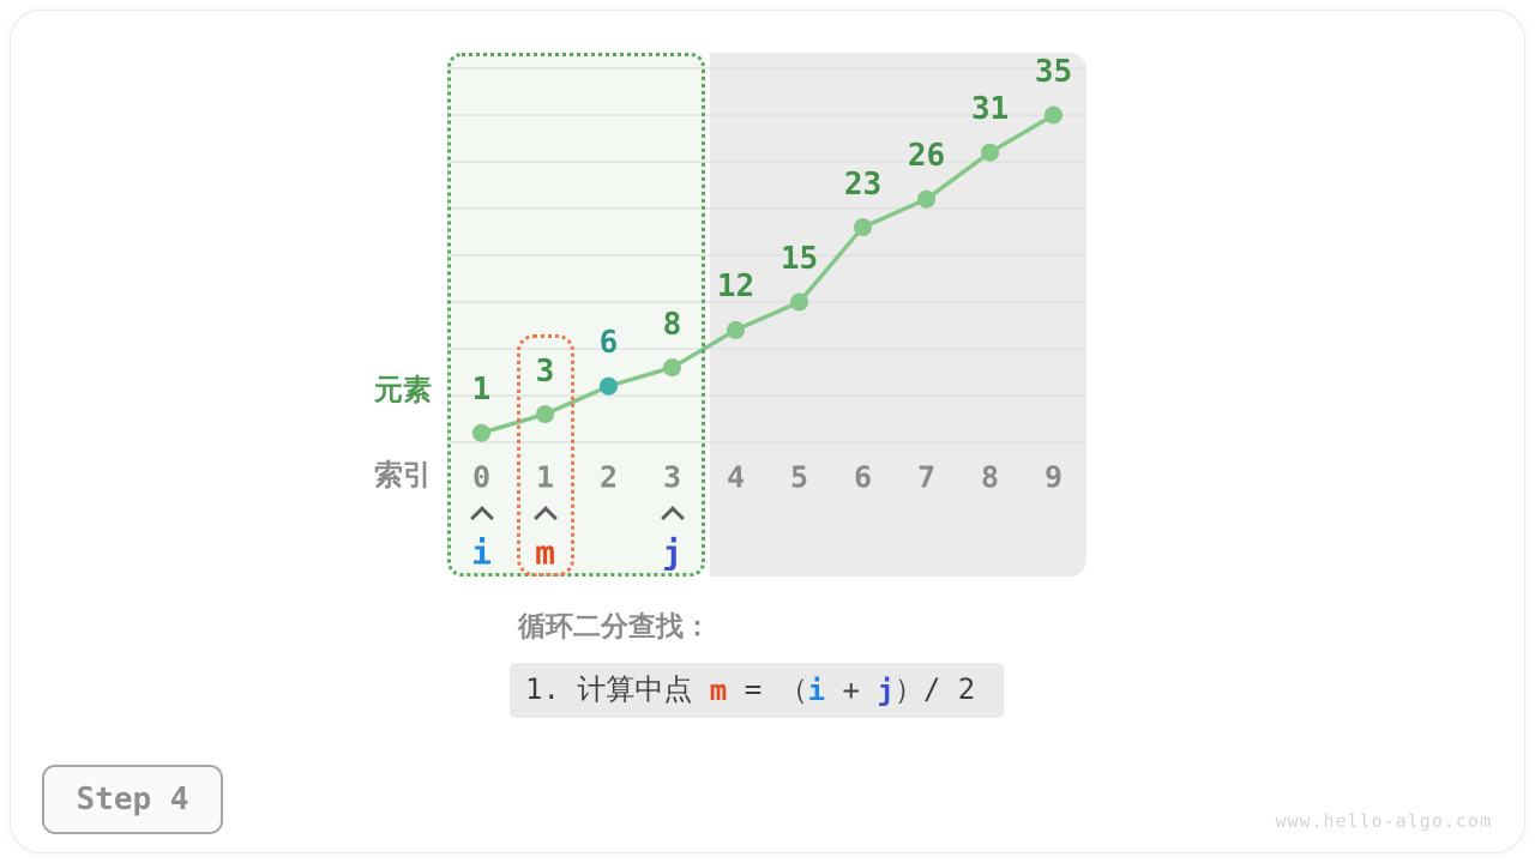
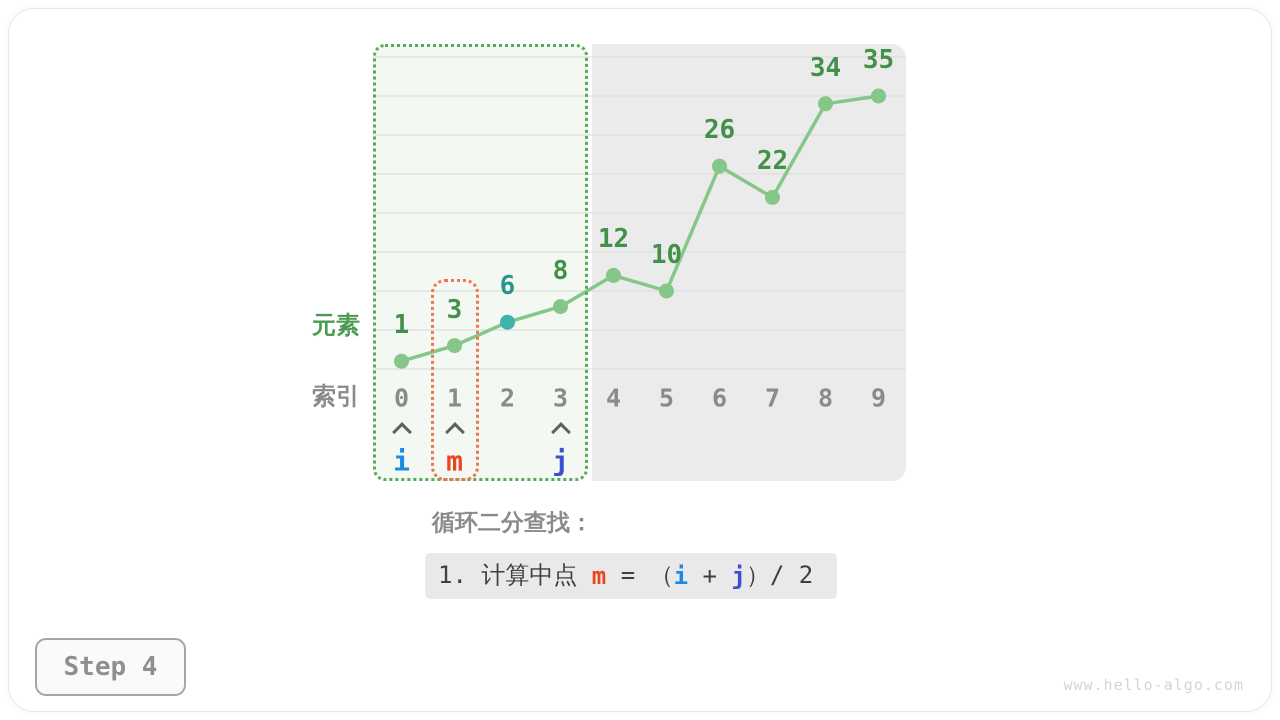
5: 15 -> 10
6: 23 -> 26
7: 26 -> 22
8: 31 -> 34
